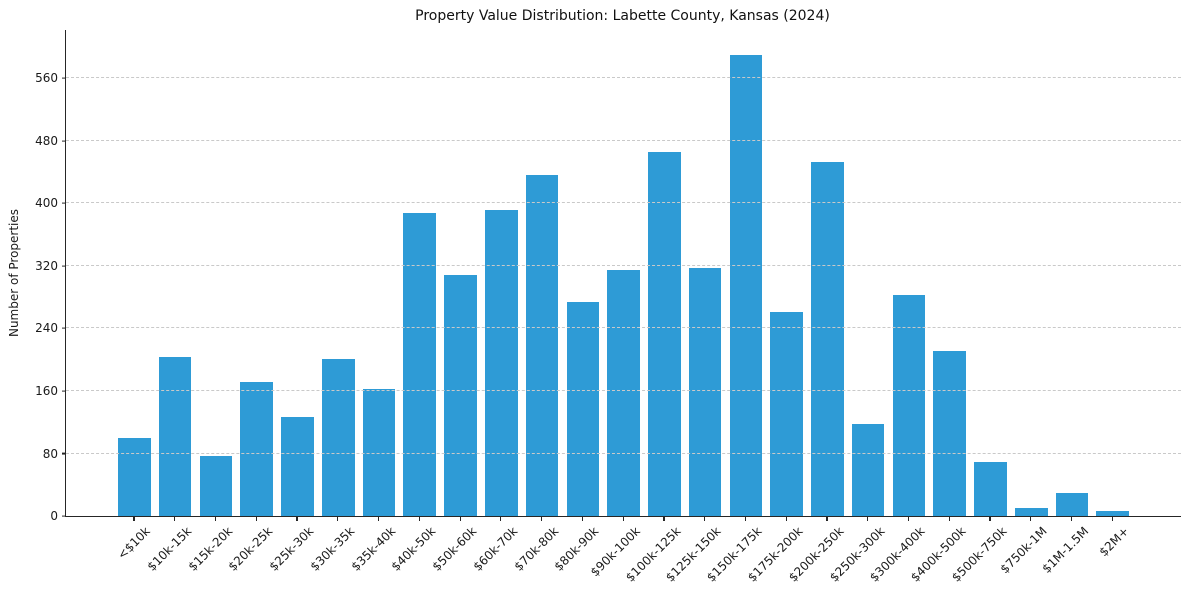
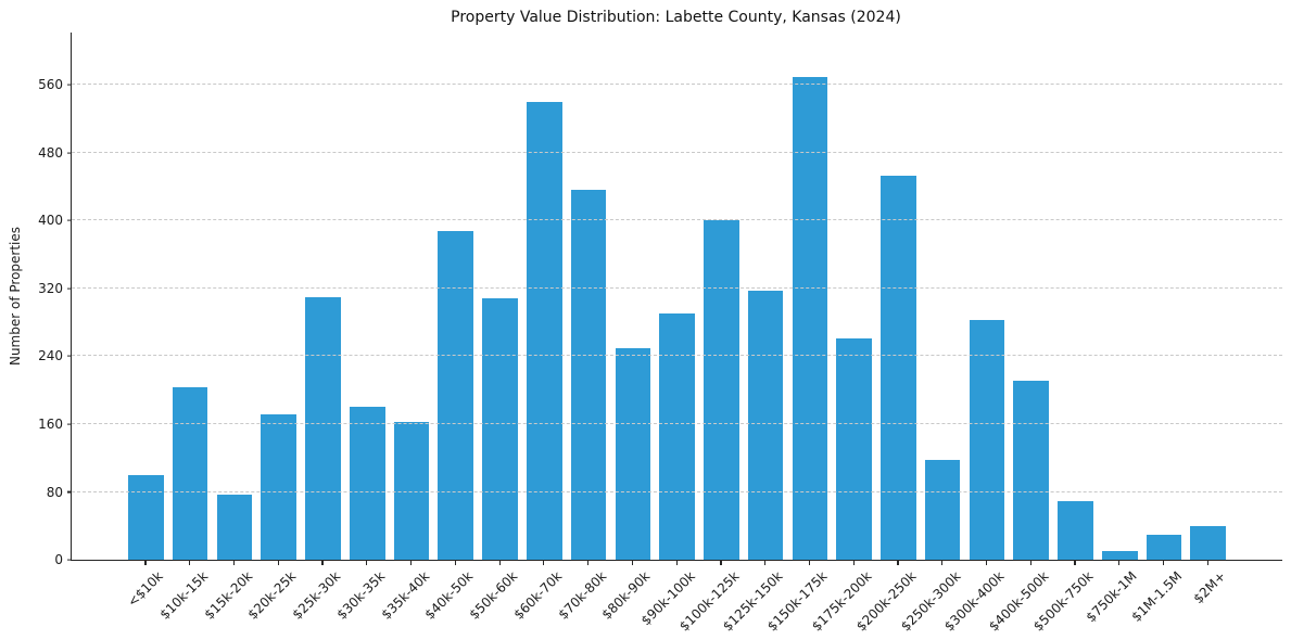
$25k-30k: 130 -> 310
$30k-35k: 200 -> 180
$60k-70k: 390 -> 540
$80k-90k: 270 -> 250
$90k-100k: 320 -> 290
$100k-125k: 470 -> 400
$150k-175k: 590 -> 570
$2M+: 10 -> 40
